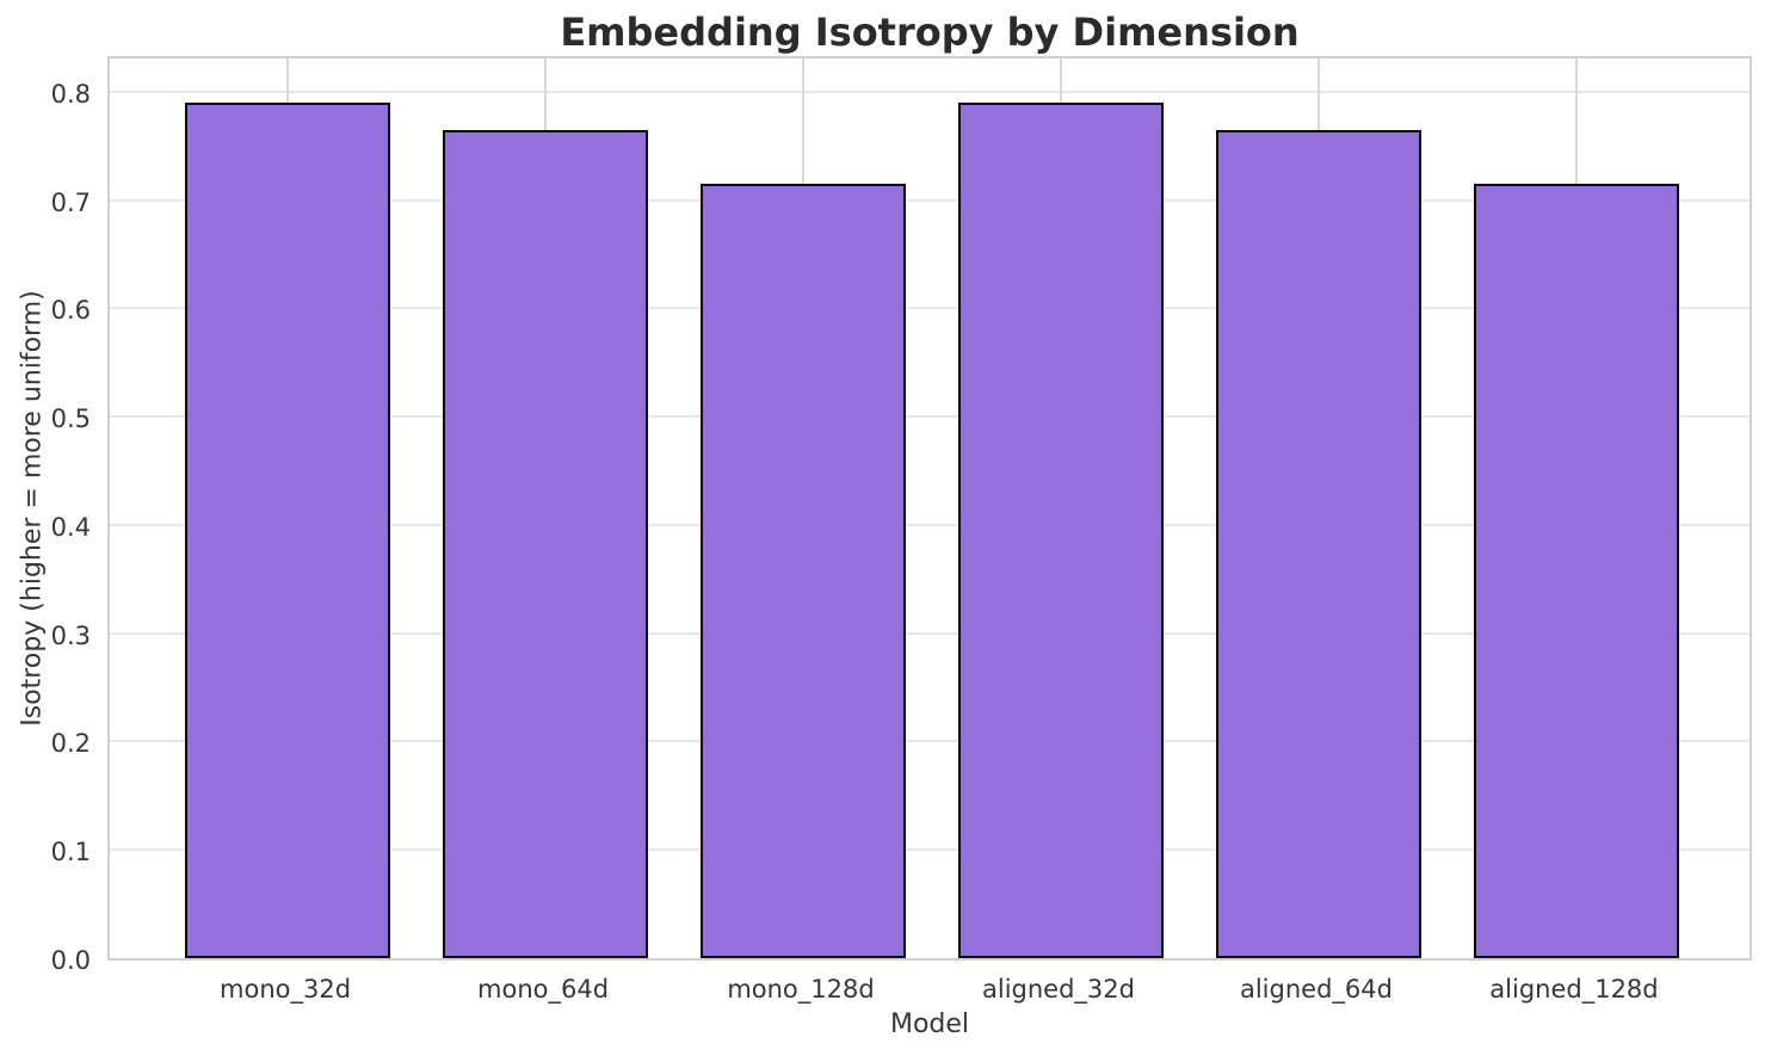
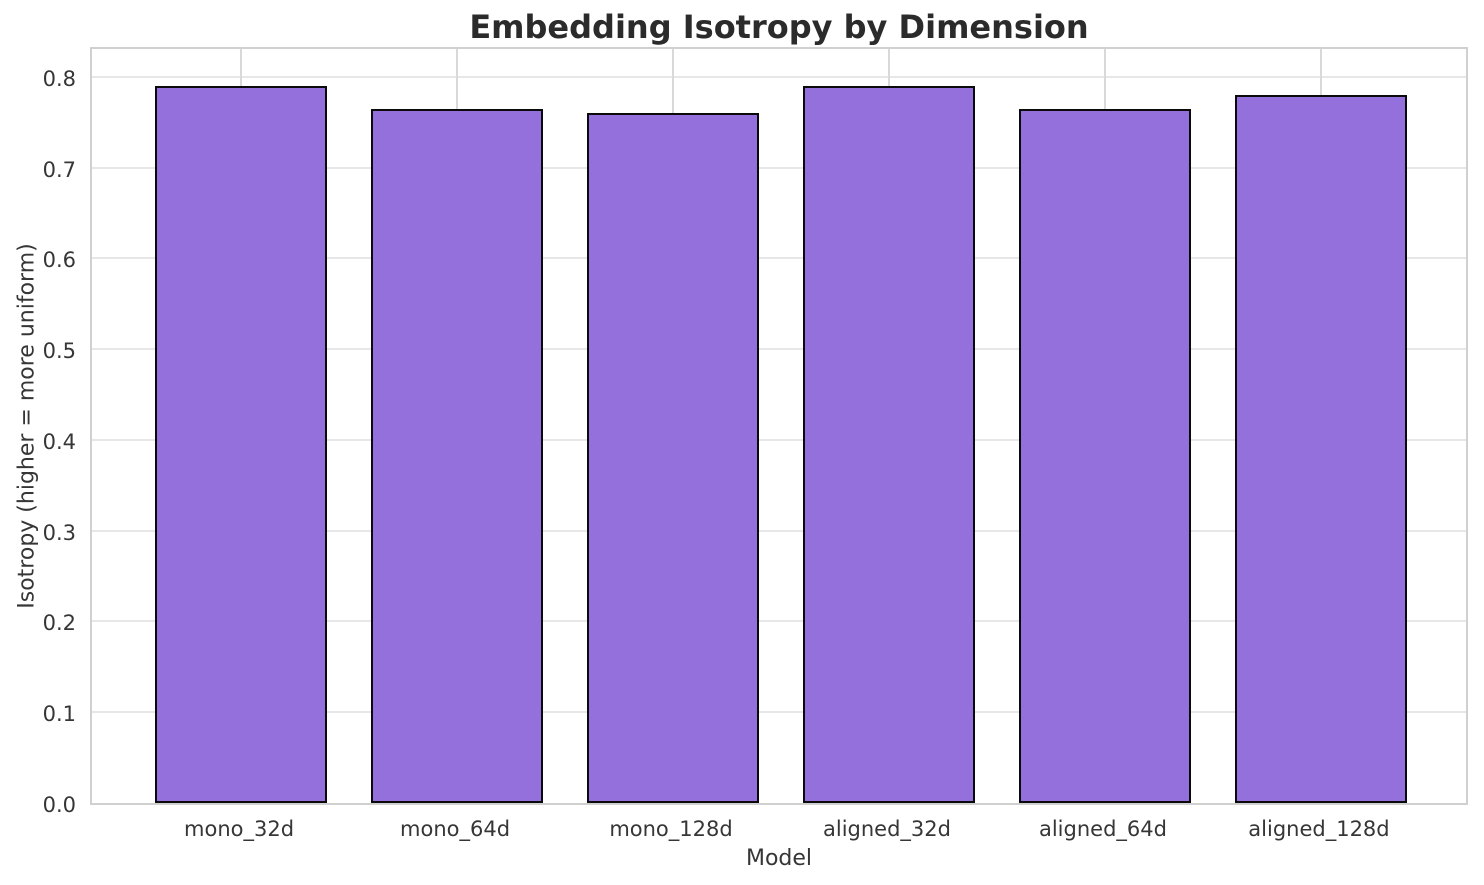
mono_128d: 0.71 -> 0.76
aligned_128d: 0.71 -> 0.78
